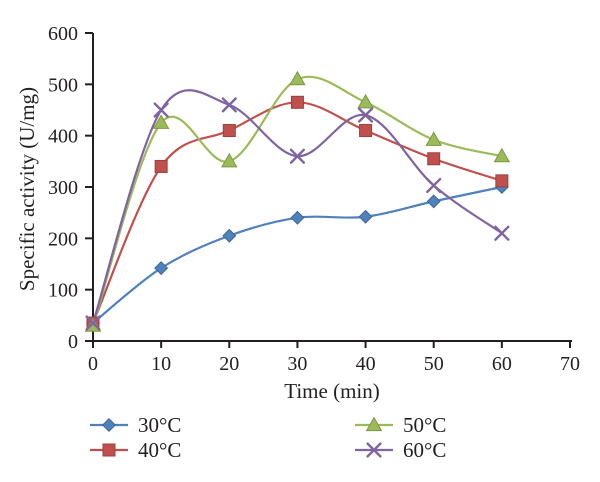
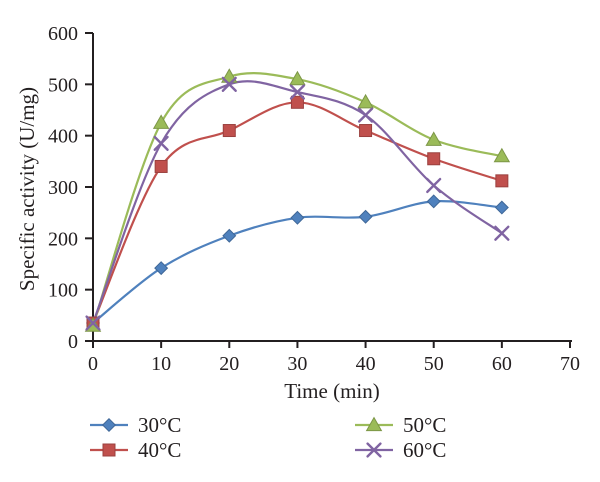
60°C/10: 450 -> 380
50°C/20: 350 -> 520
60°C/20: 460 -> 500
60°C/30: 360 -> 480
30°C/60: 300 -> 260
